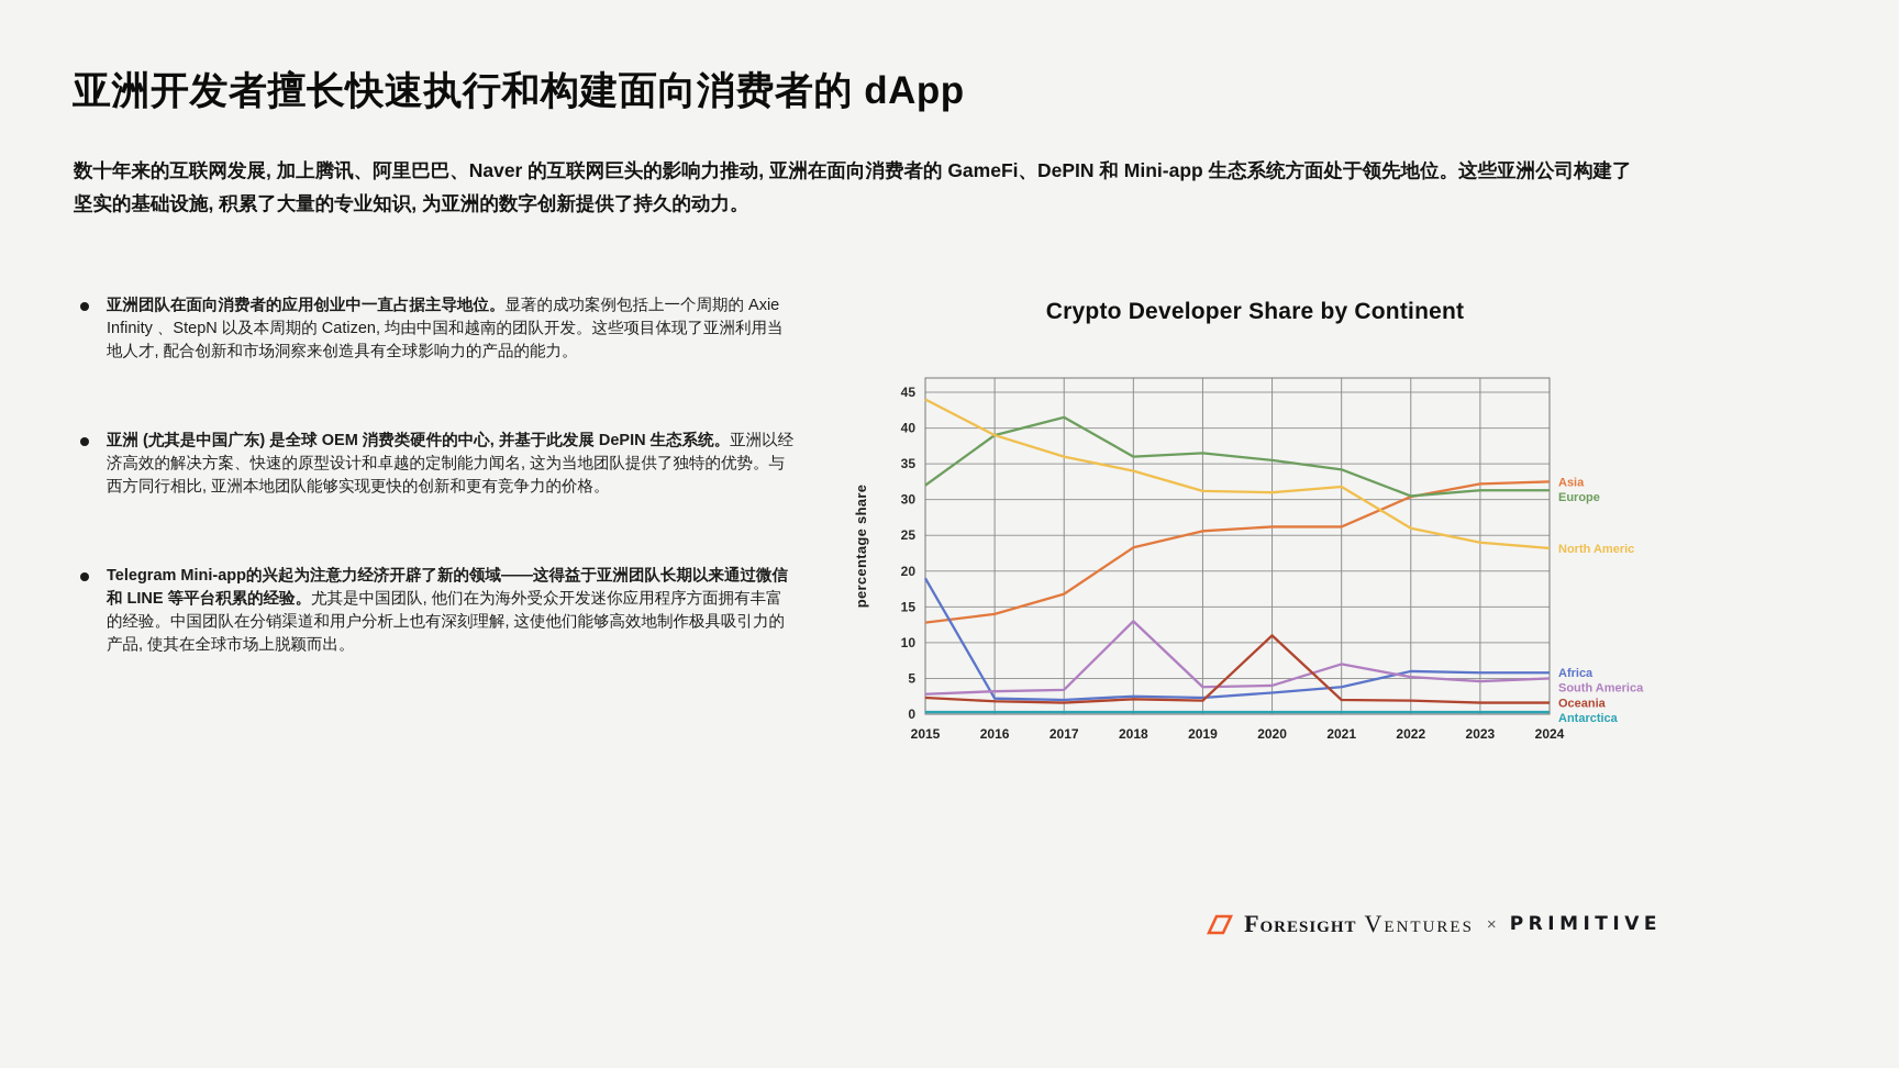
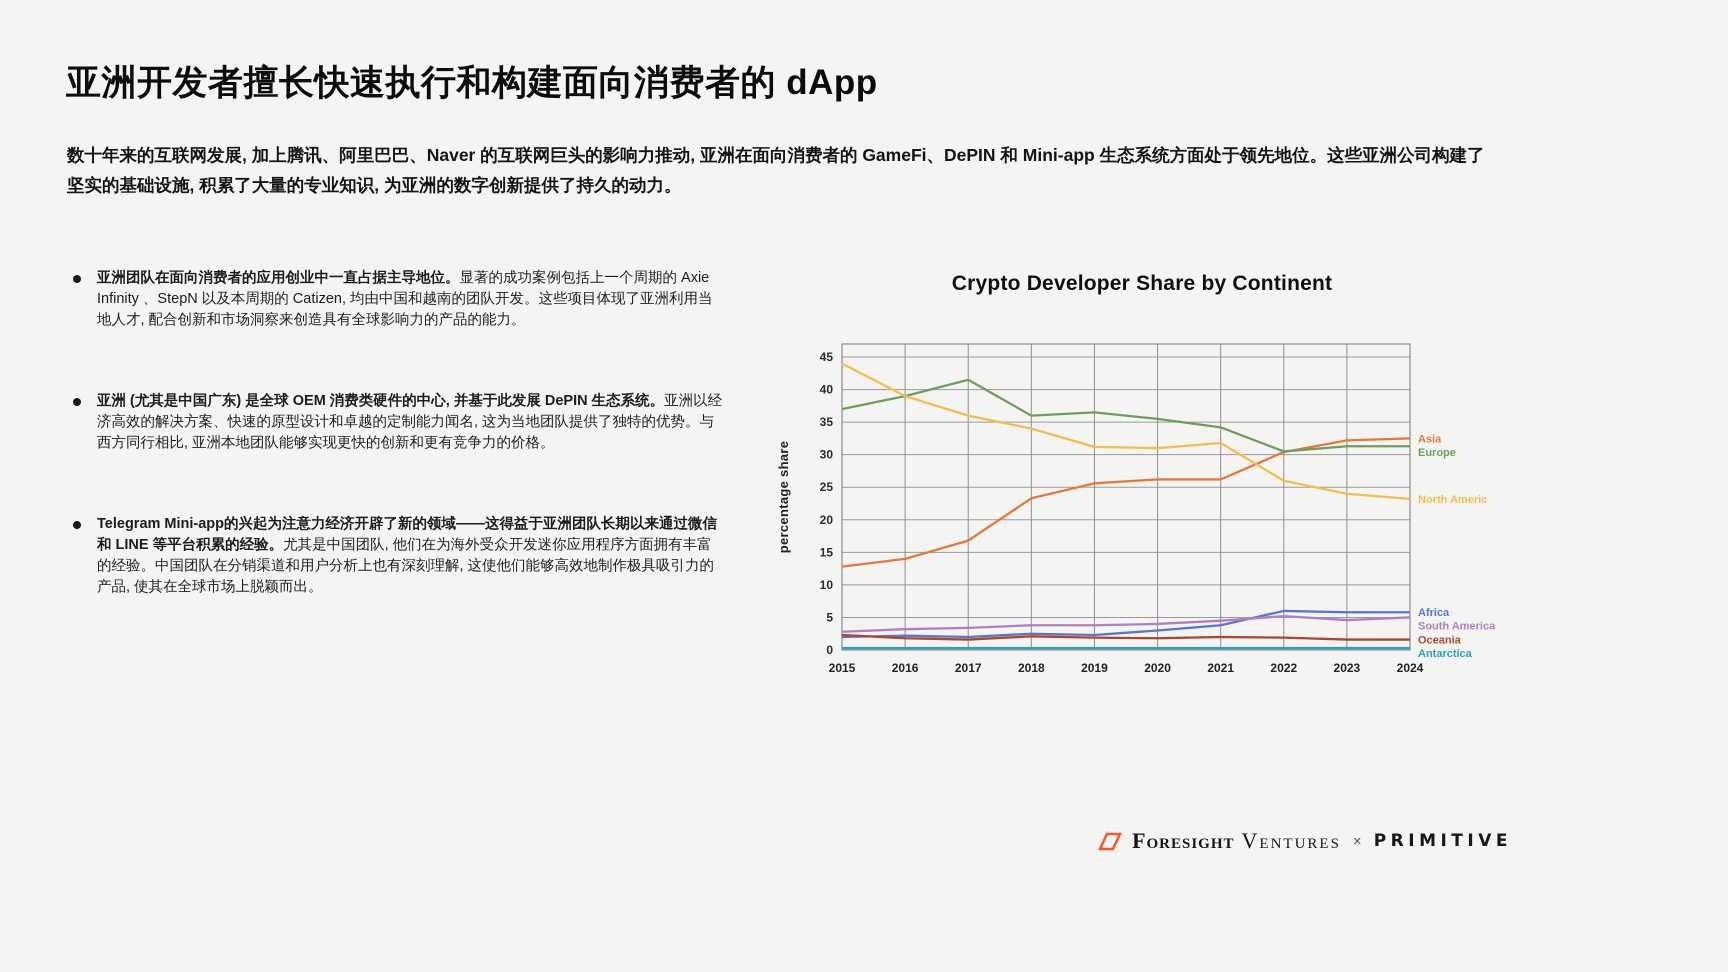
Europe/2015: 32 -> 37
Africa/2015: 19 -> 2
South America/2018: 13 -> 4
Oceania/2020: 11 -> 2
South America/2021: 7 -> 4
